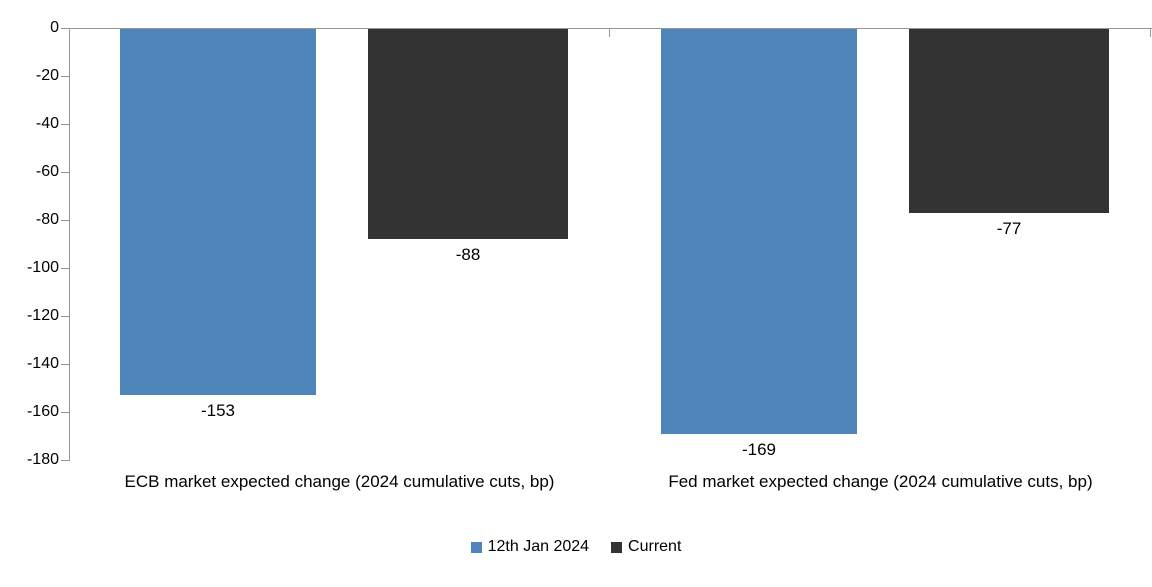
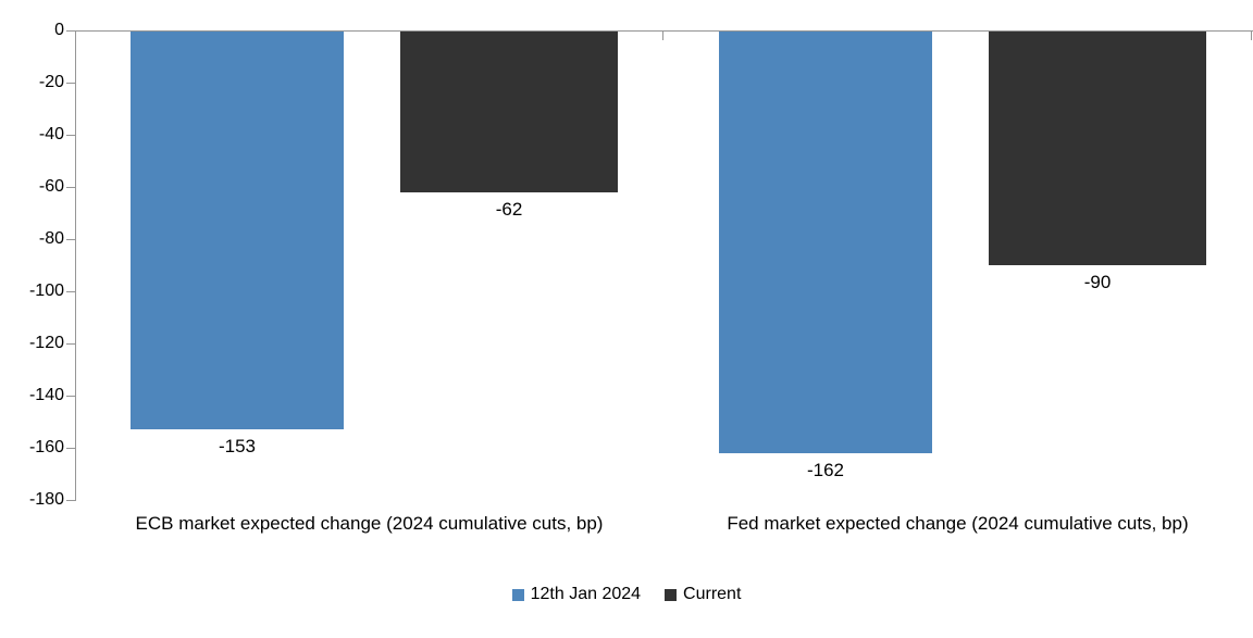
Current/ECB market expected change (2024 cumulative cuts, bp): -88 -> -62
12th Jan 2024/Fed market expected change (2024 cumulative cuts, bp): -169 -> -162
Current/Fed market expected change (2024 cumulative cuts, bp): -77 -> -90
